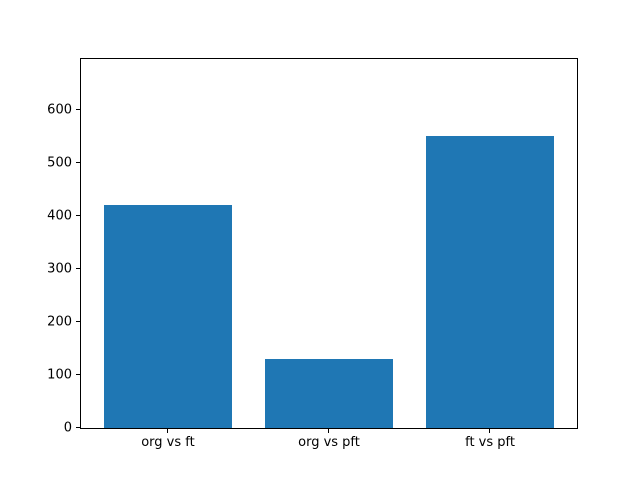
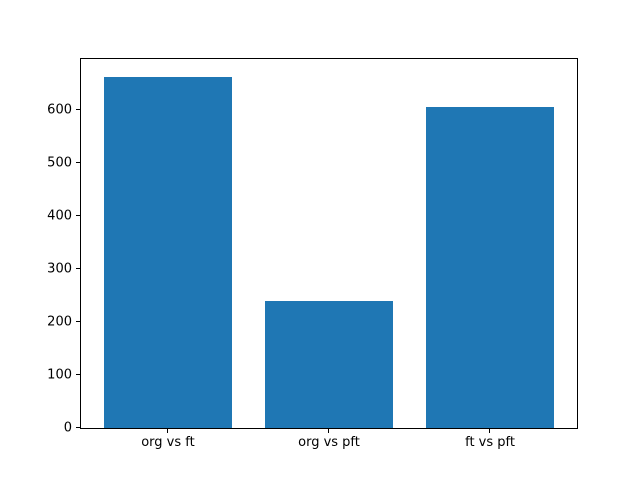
org vs ft: 420 -> 660
org vs pft: 130 -> 240
ft vs pft: 550 -> 610
